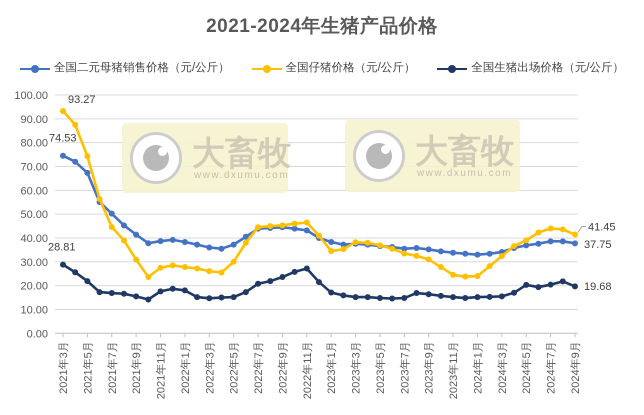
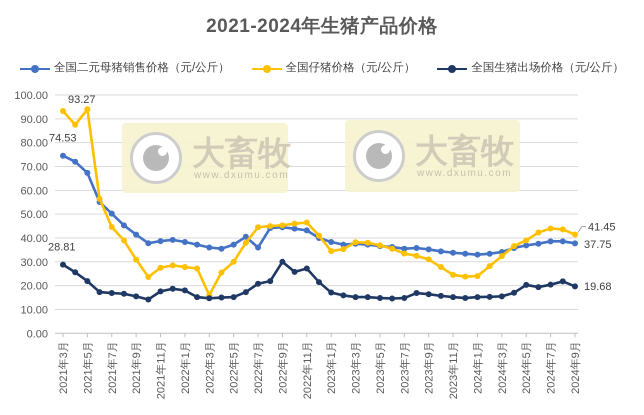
全国仔猪价格（元/公斤）/2021年5月: 74 -> 94
全国仔猪价格（元/公斤）/2022年3月: 26 -> 16
全国二元母猪销售价格（元/公斤）/2022年7月: 44 -> 36
全国生猪出场价格（元/公斤）/2022年9月: 24 -> 30
